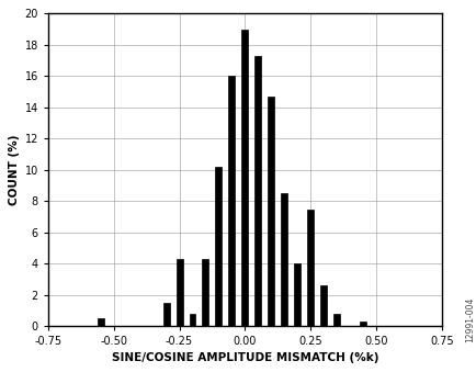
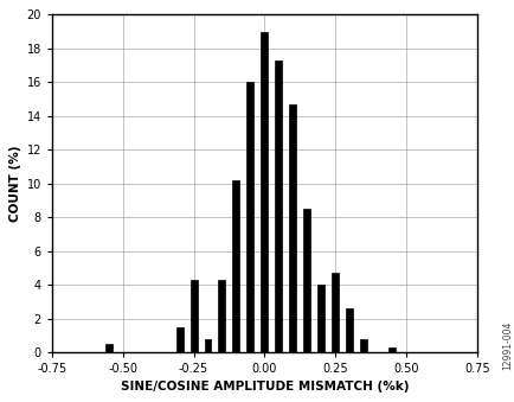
0.25: 7.5 -> 4.7
